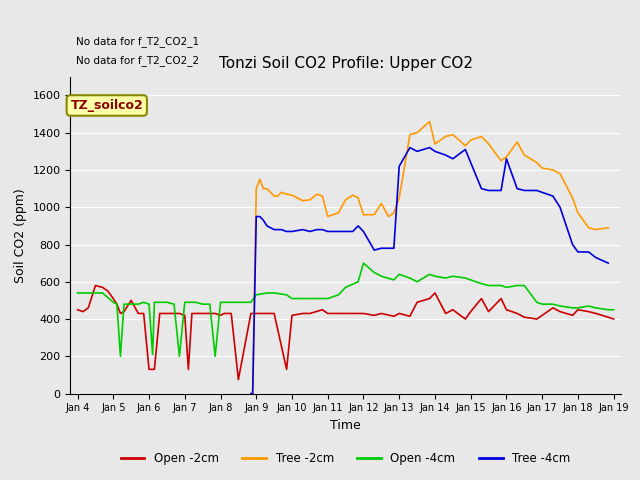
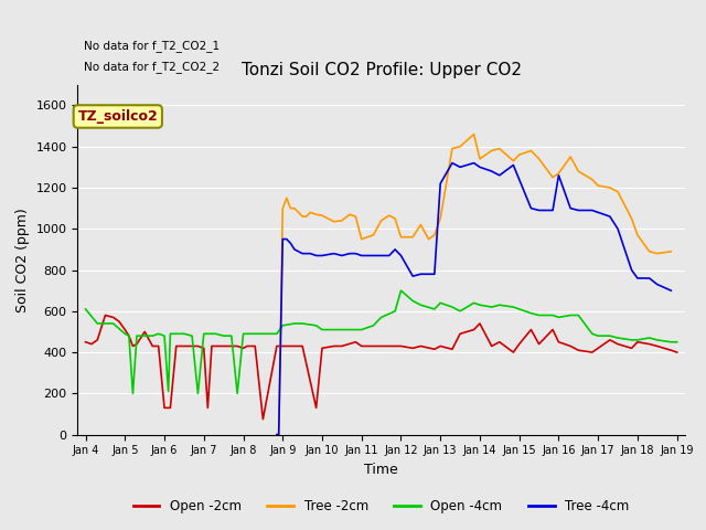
Open -4cm/Jan 4: 540 -> 610
